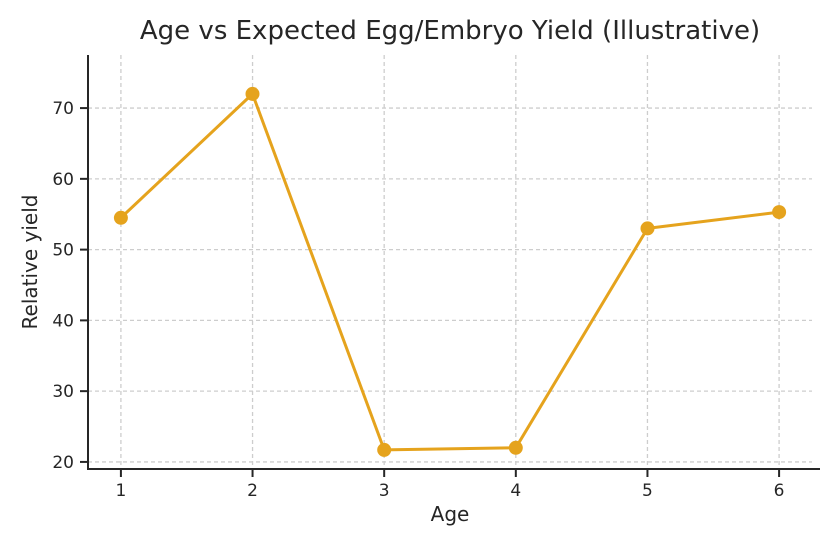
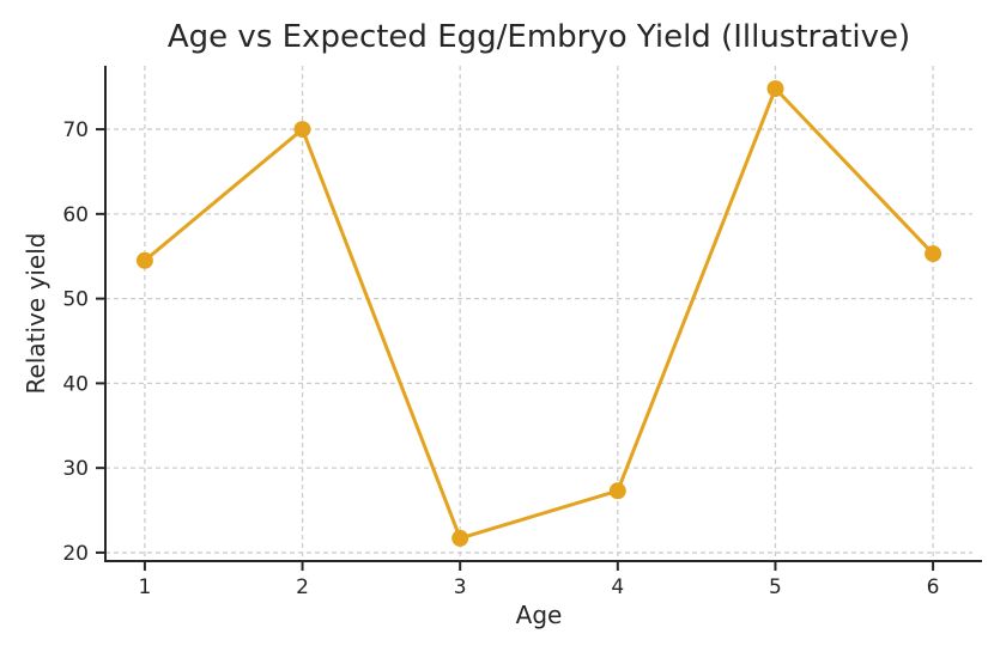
2: 72 -> 70
4: 22 -> 27
5: 53 -> 75
